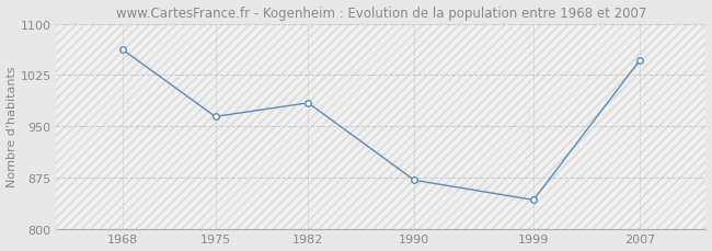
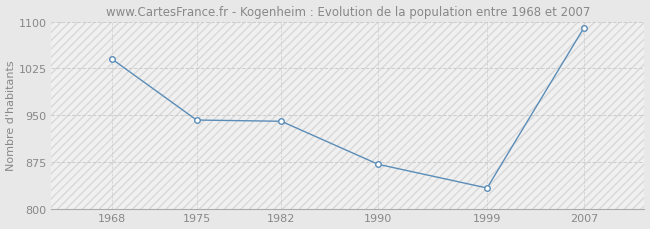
1968: 1062 -> 1040
1975: 964 -> 942
1982: 984 -> 940
1999: 842 -> 833
2007: 1046 -> 1090
